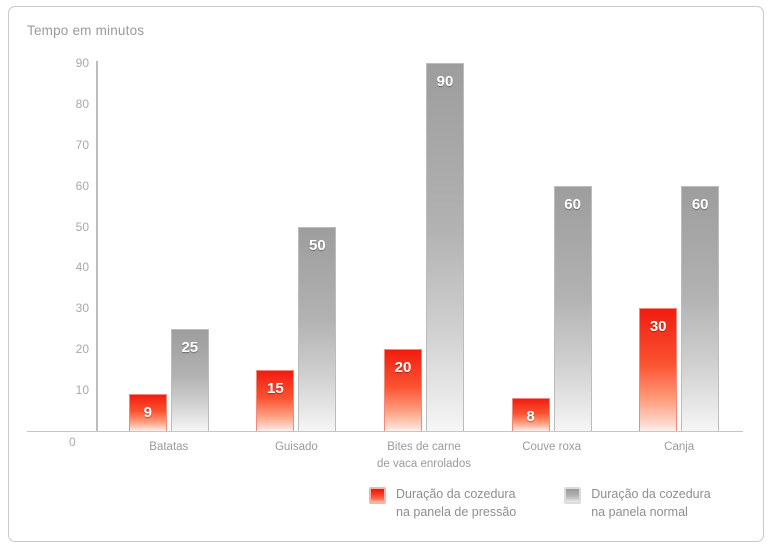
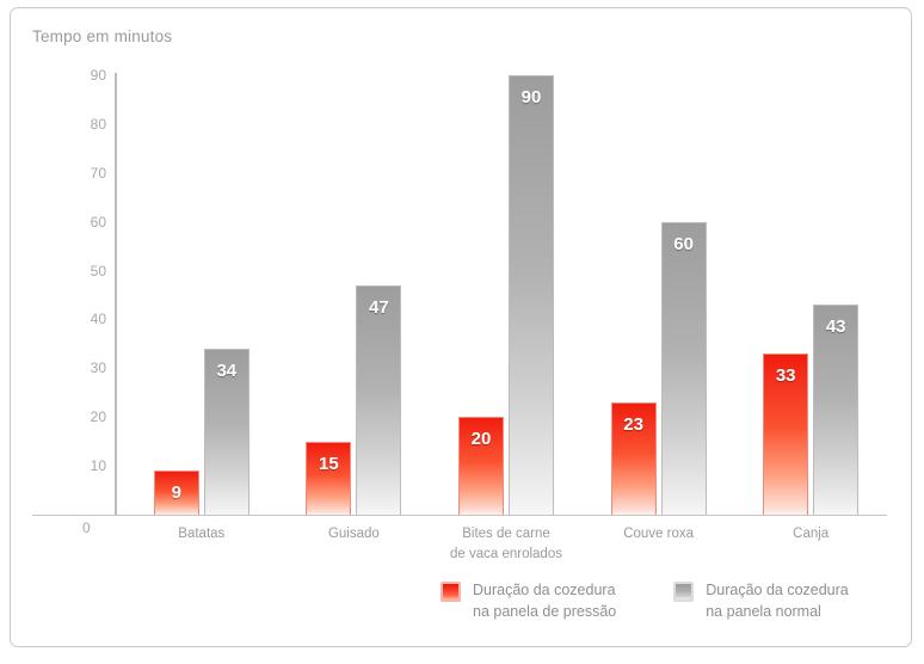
Duração da cozedura na panela normal/Batatas: 25 -> 34
Duração da cozedura na panela normal/Guisado: 50 -> 47
Duração da cozedura na panela de pressão/Couve roxa: 8 -> 23
Duração da cozedura na panela de pressão/Canja: 30 -> 33
Duração da cozedura na panela normal/Canja: 60 -> 43
